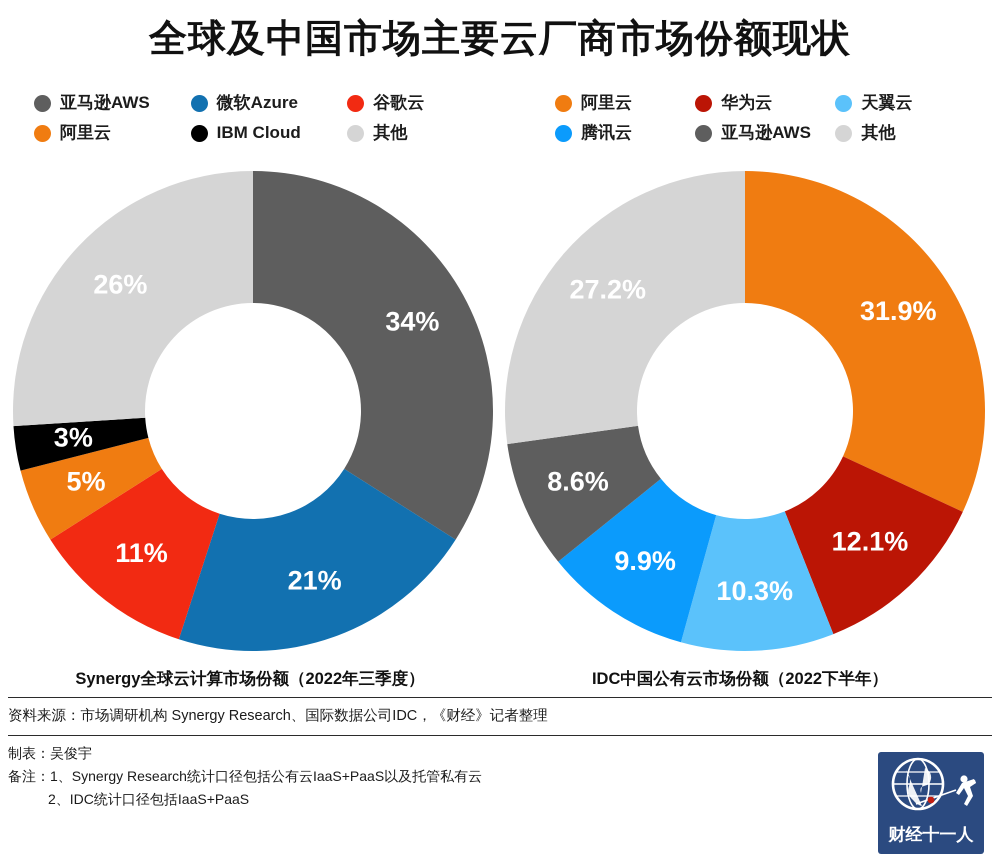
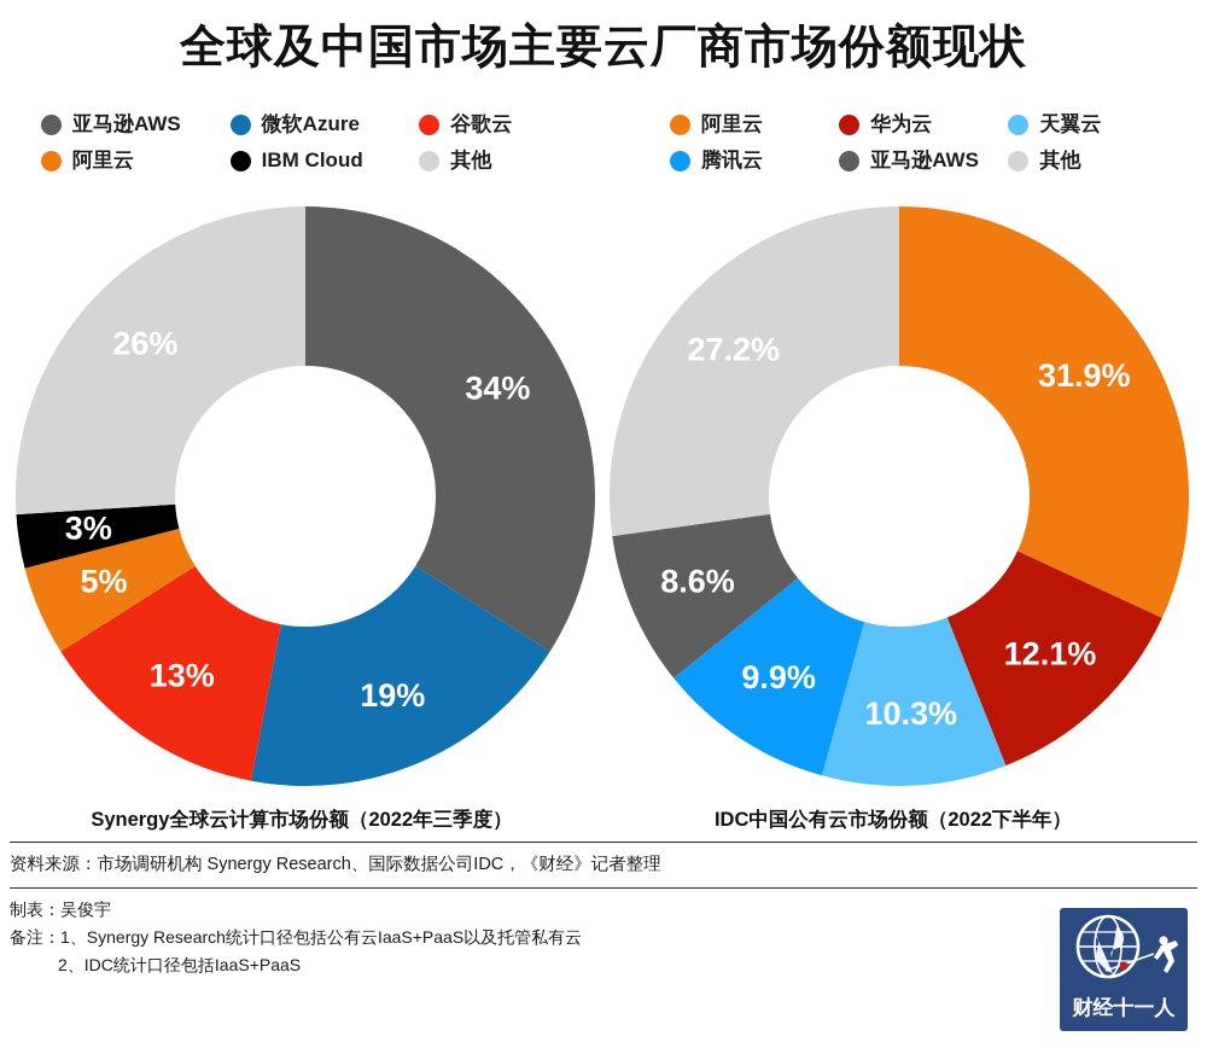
Synergy全球云计算市场份额（2022年三季度）/微软Azure: 21% -> 19%
Synergy全球云计算市场份额（2022年三季度）/谷歌云: 11% -> 13%
